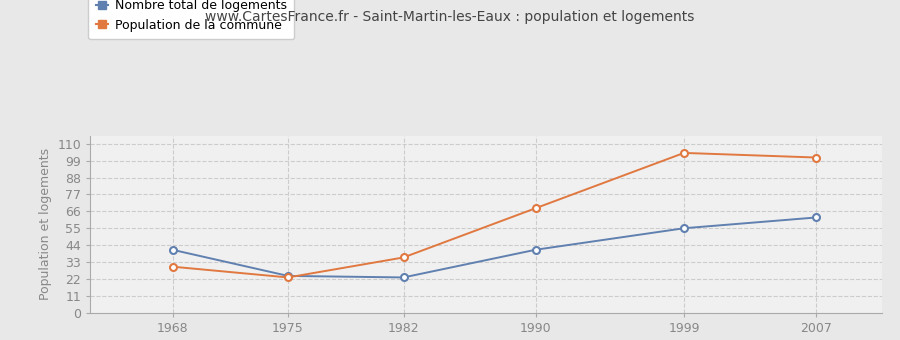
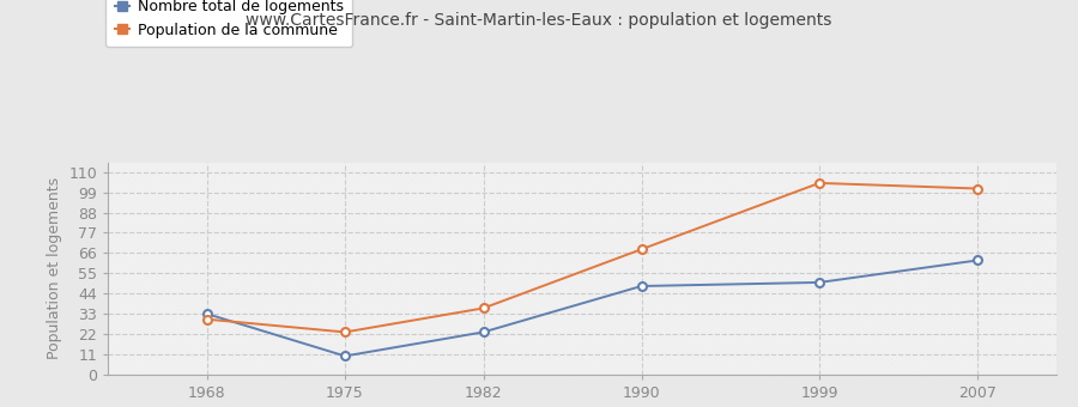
Nombre total de logements/1968: 41 -> 33
Nombre total de logements/1975: 24 -> 10
Nombre total de logements/1990: 41 -> 48
Nombre total de logements/1999: 55 -> 50
